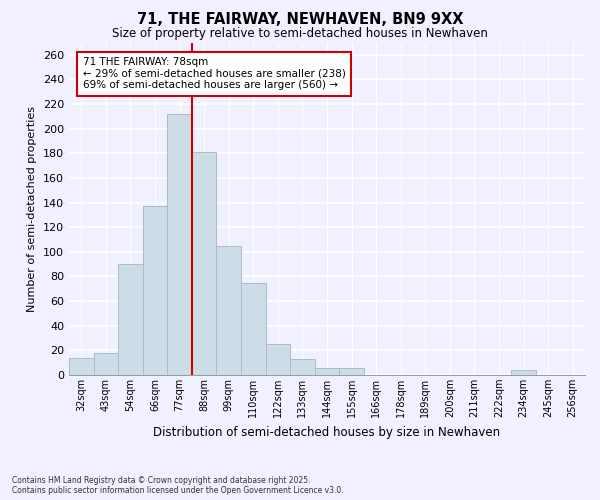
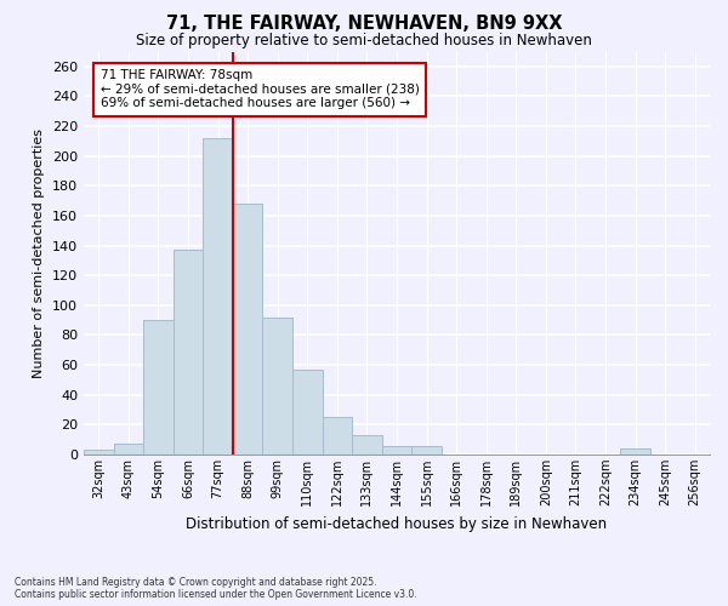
32sqm: 14 -> 3
43sqm: 18 -> 7
88sqm: 181 -> 168
99sqm: 105 -> 92
110sqm: 75 -> 57
